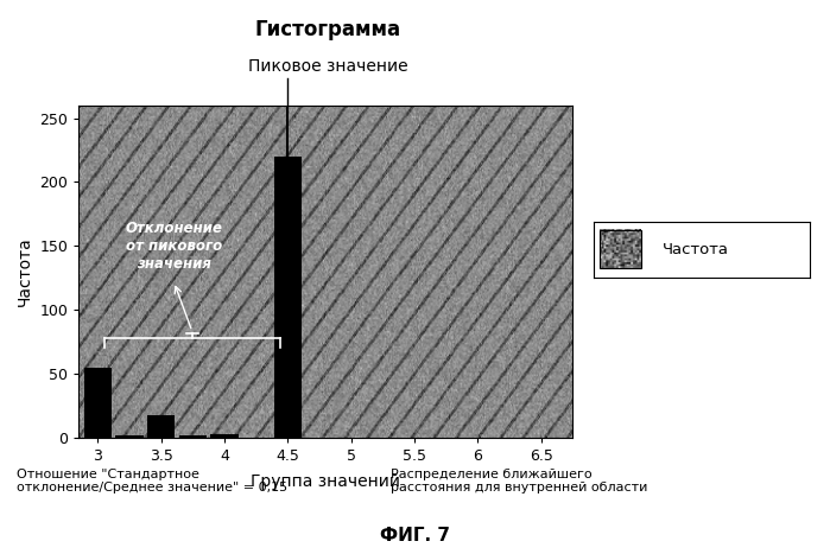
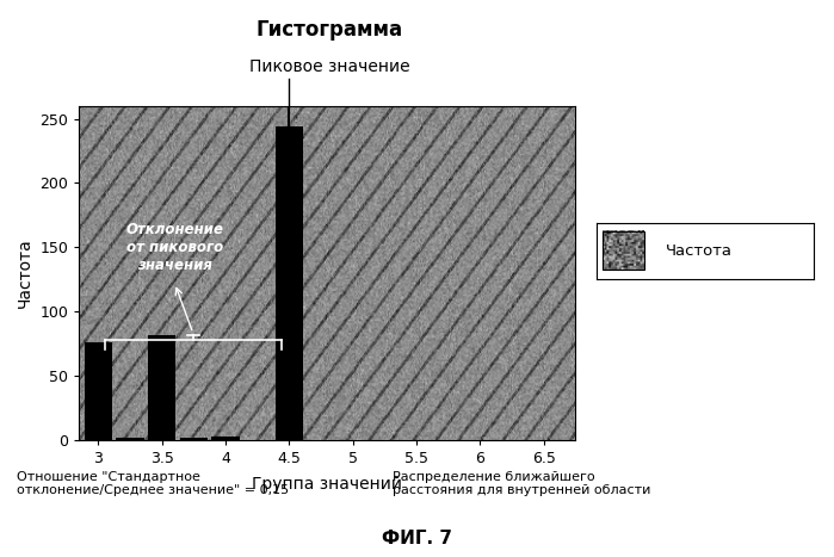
3: 55 -> 76
3.5: 18 -> 82
4.5: 220 -> 244
